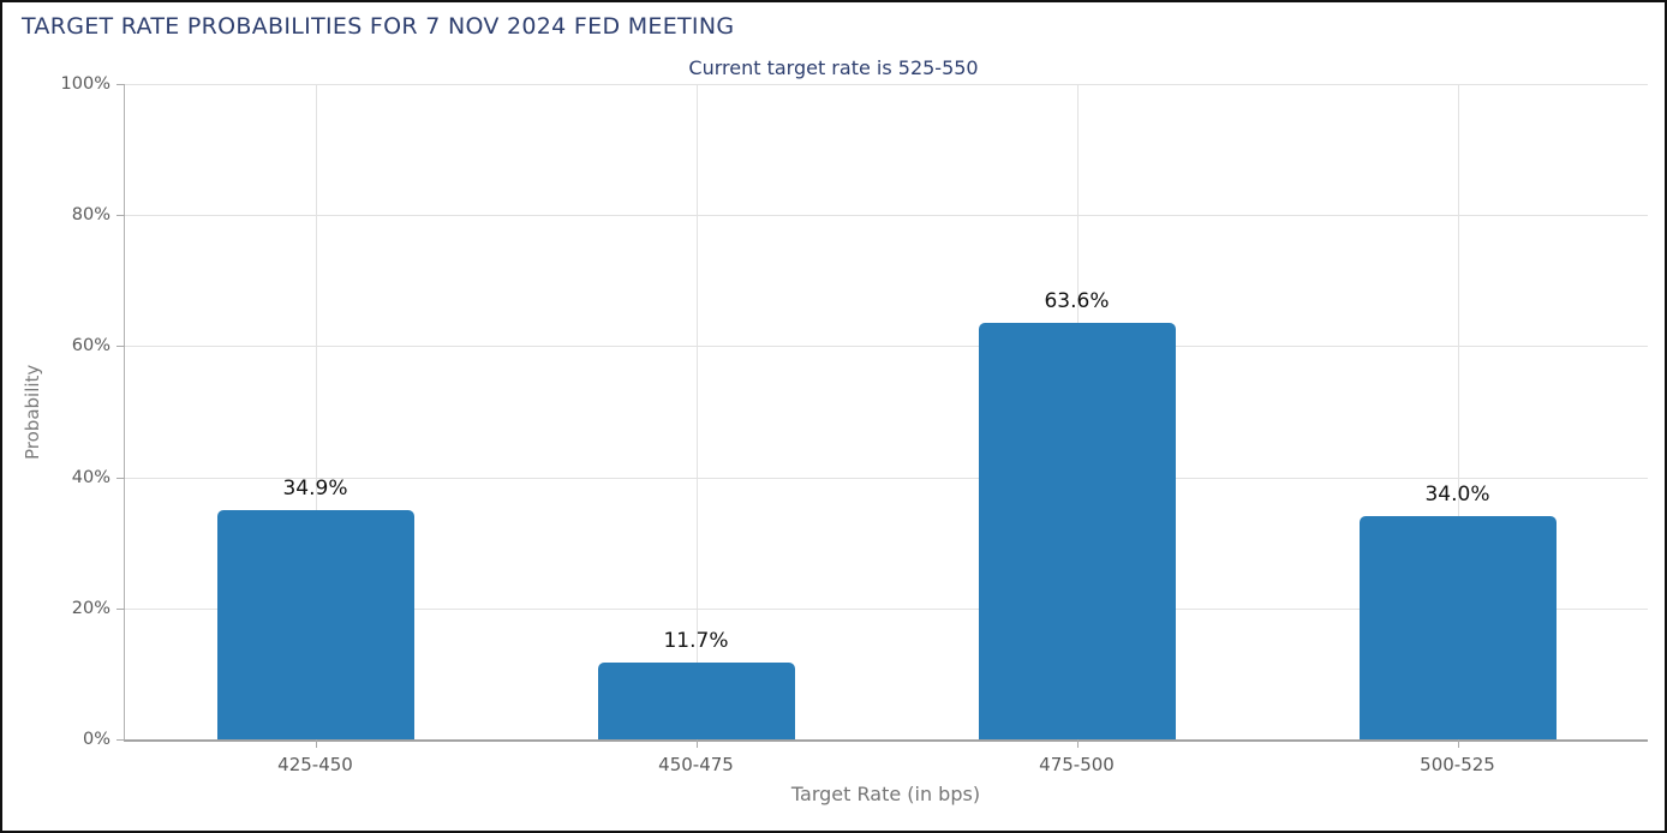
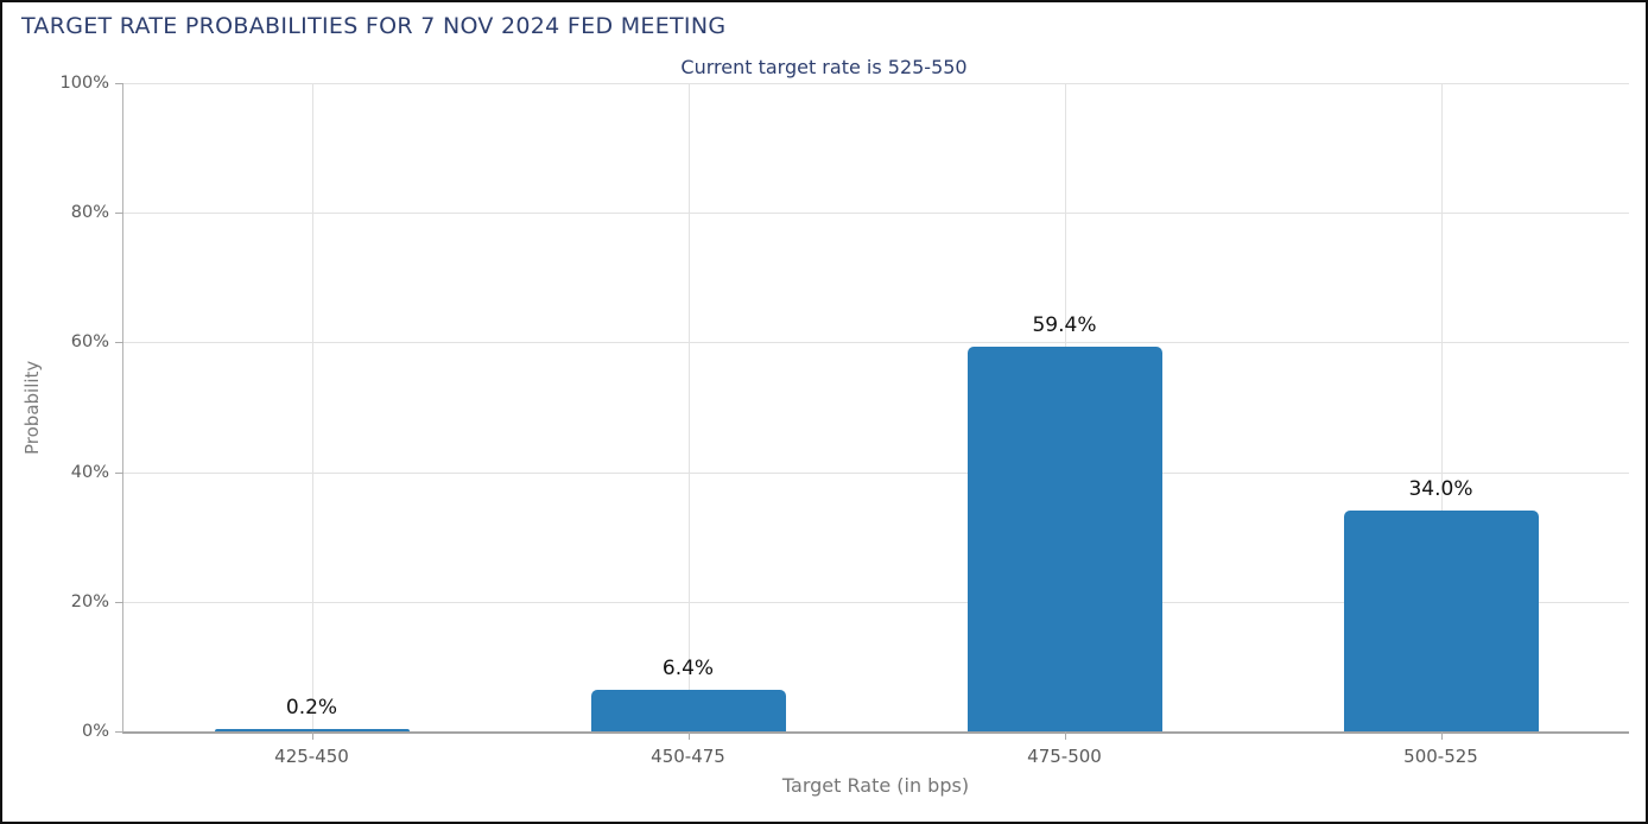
425-450: 34.9% -> 0.2%
450-475: 11.7% -> 6.4%
475-500: 63.6% -> 59.4%
